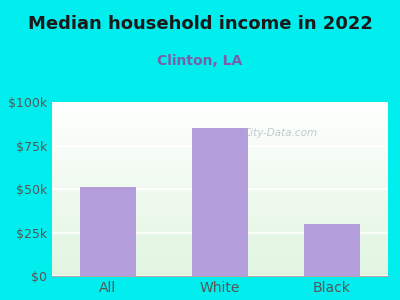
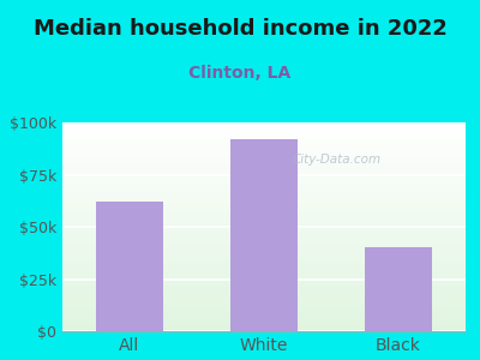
All: $51k -> $62k
White: $85k -> $92k
Black: $30k -> $40k
